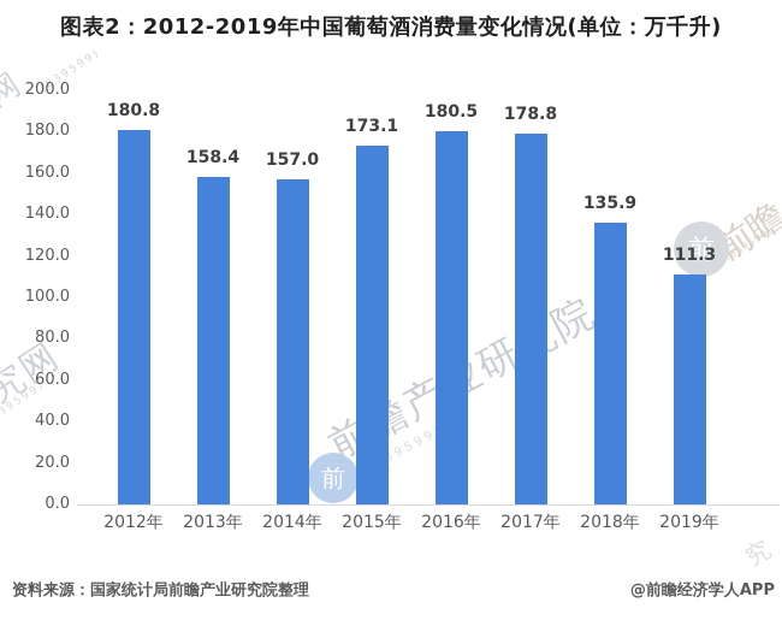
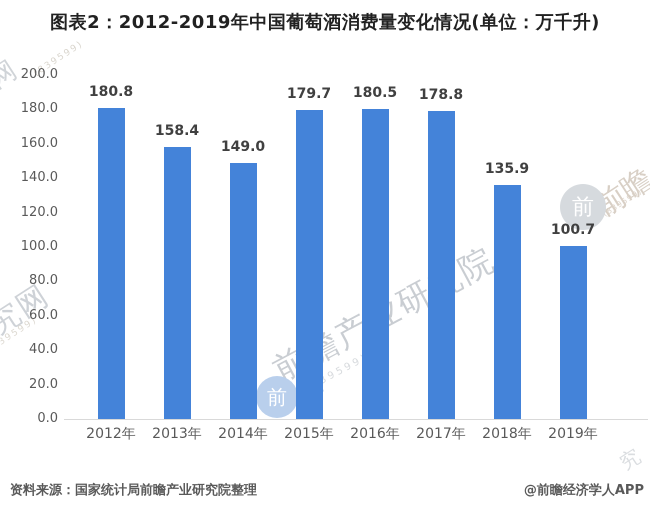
2014年: 157.0 -> 149.0
2015年: 173.1 -> 179.7
2019年: 111.3 -> 100.7
